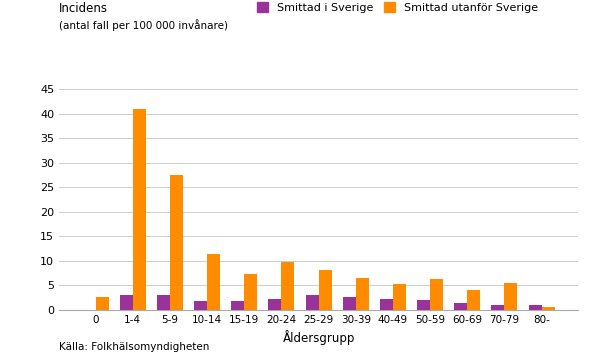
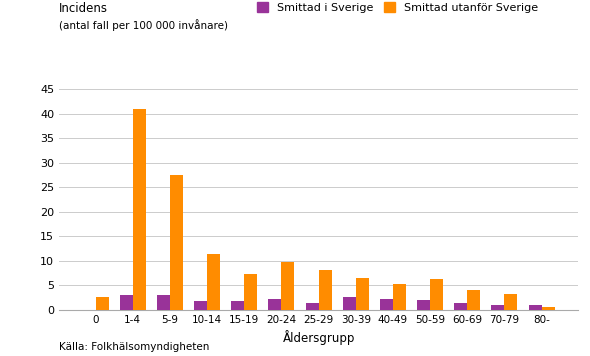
Smittad i Sverige/25-29: 3.0 -> 1.3
Smittad utanför Sverige/70-79: 5.5 -> 3.3
